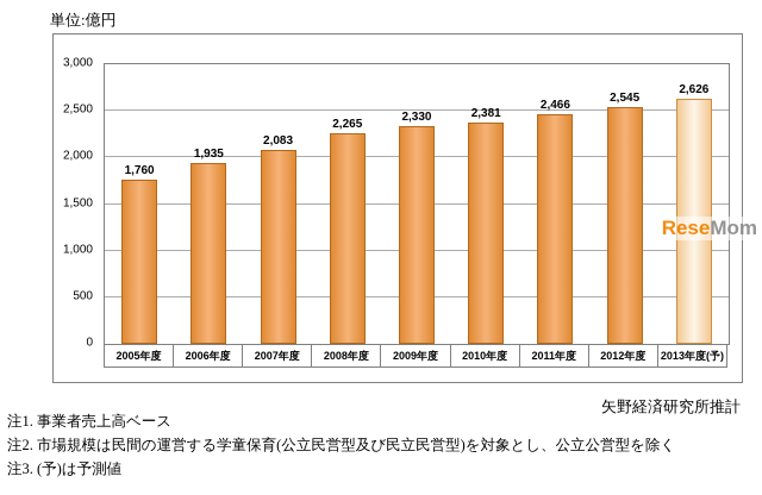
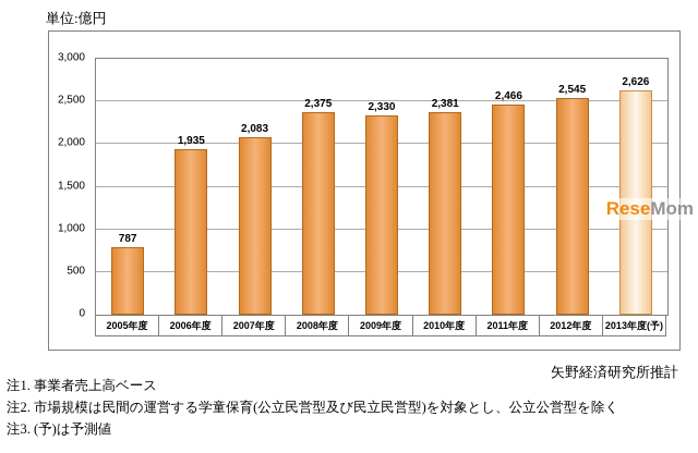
2005年度: 1,760 -> 787
2008年度: 2,265 -> 2,375
